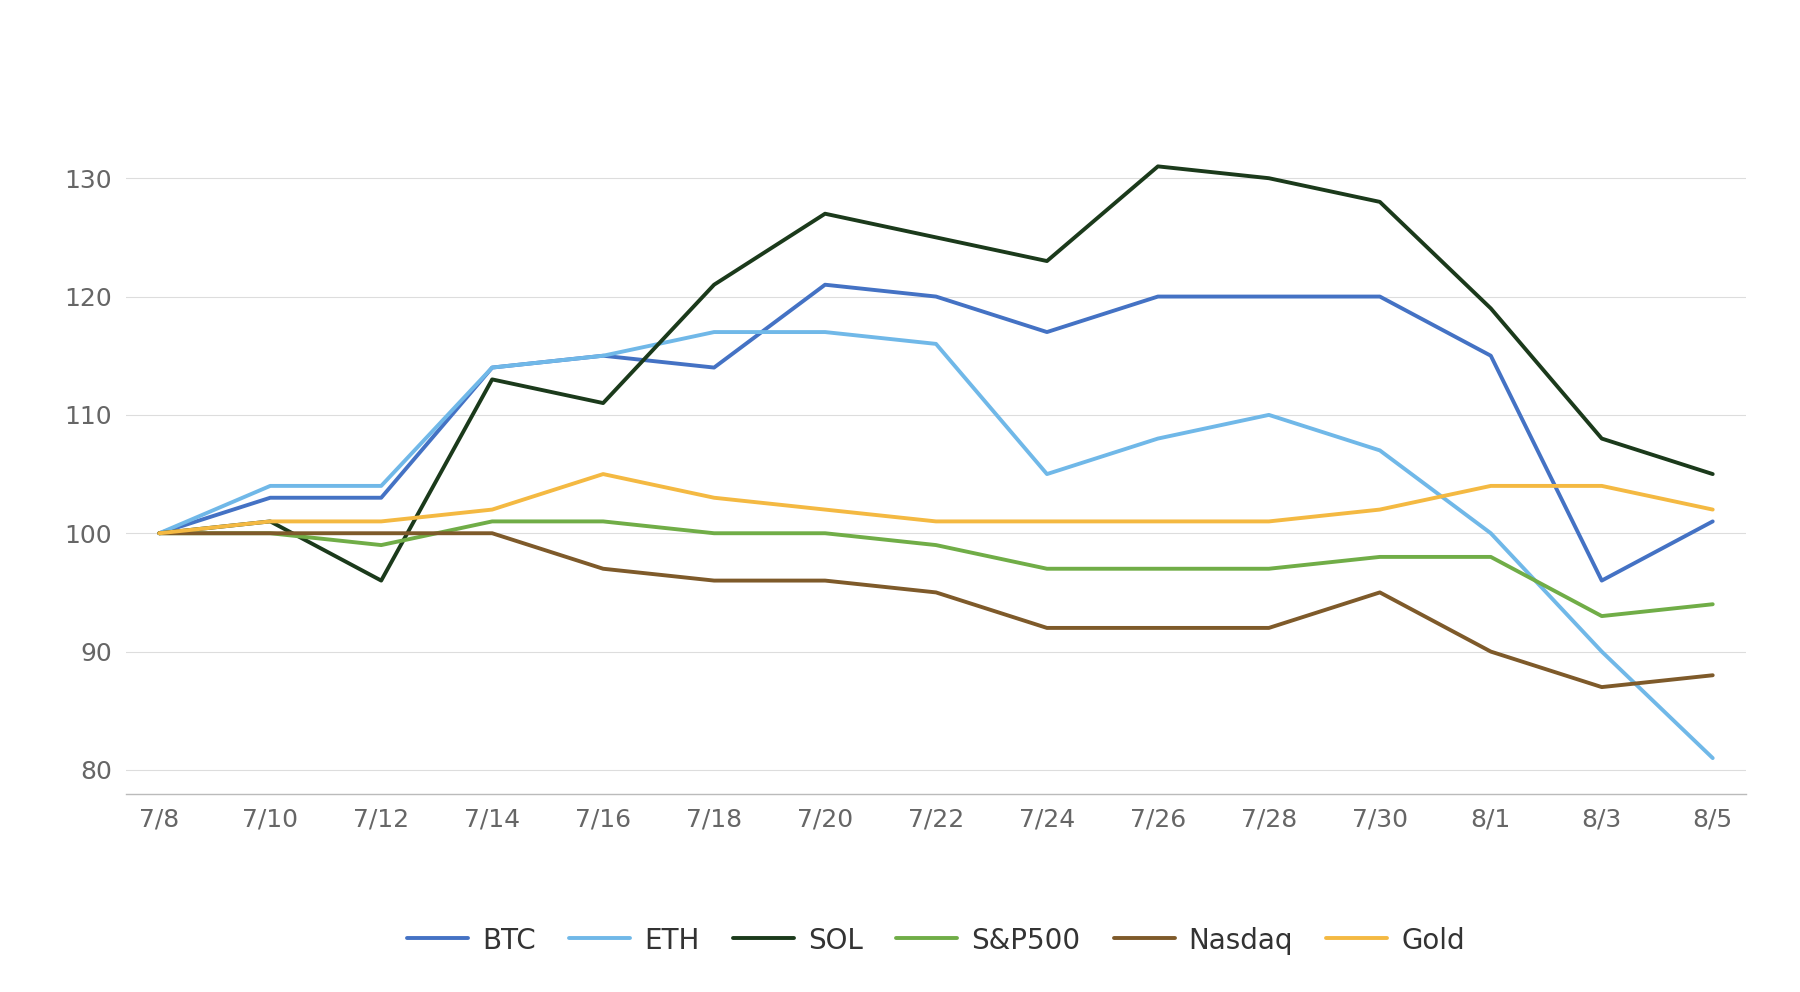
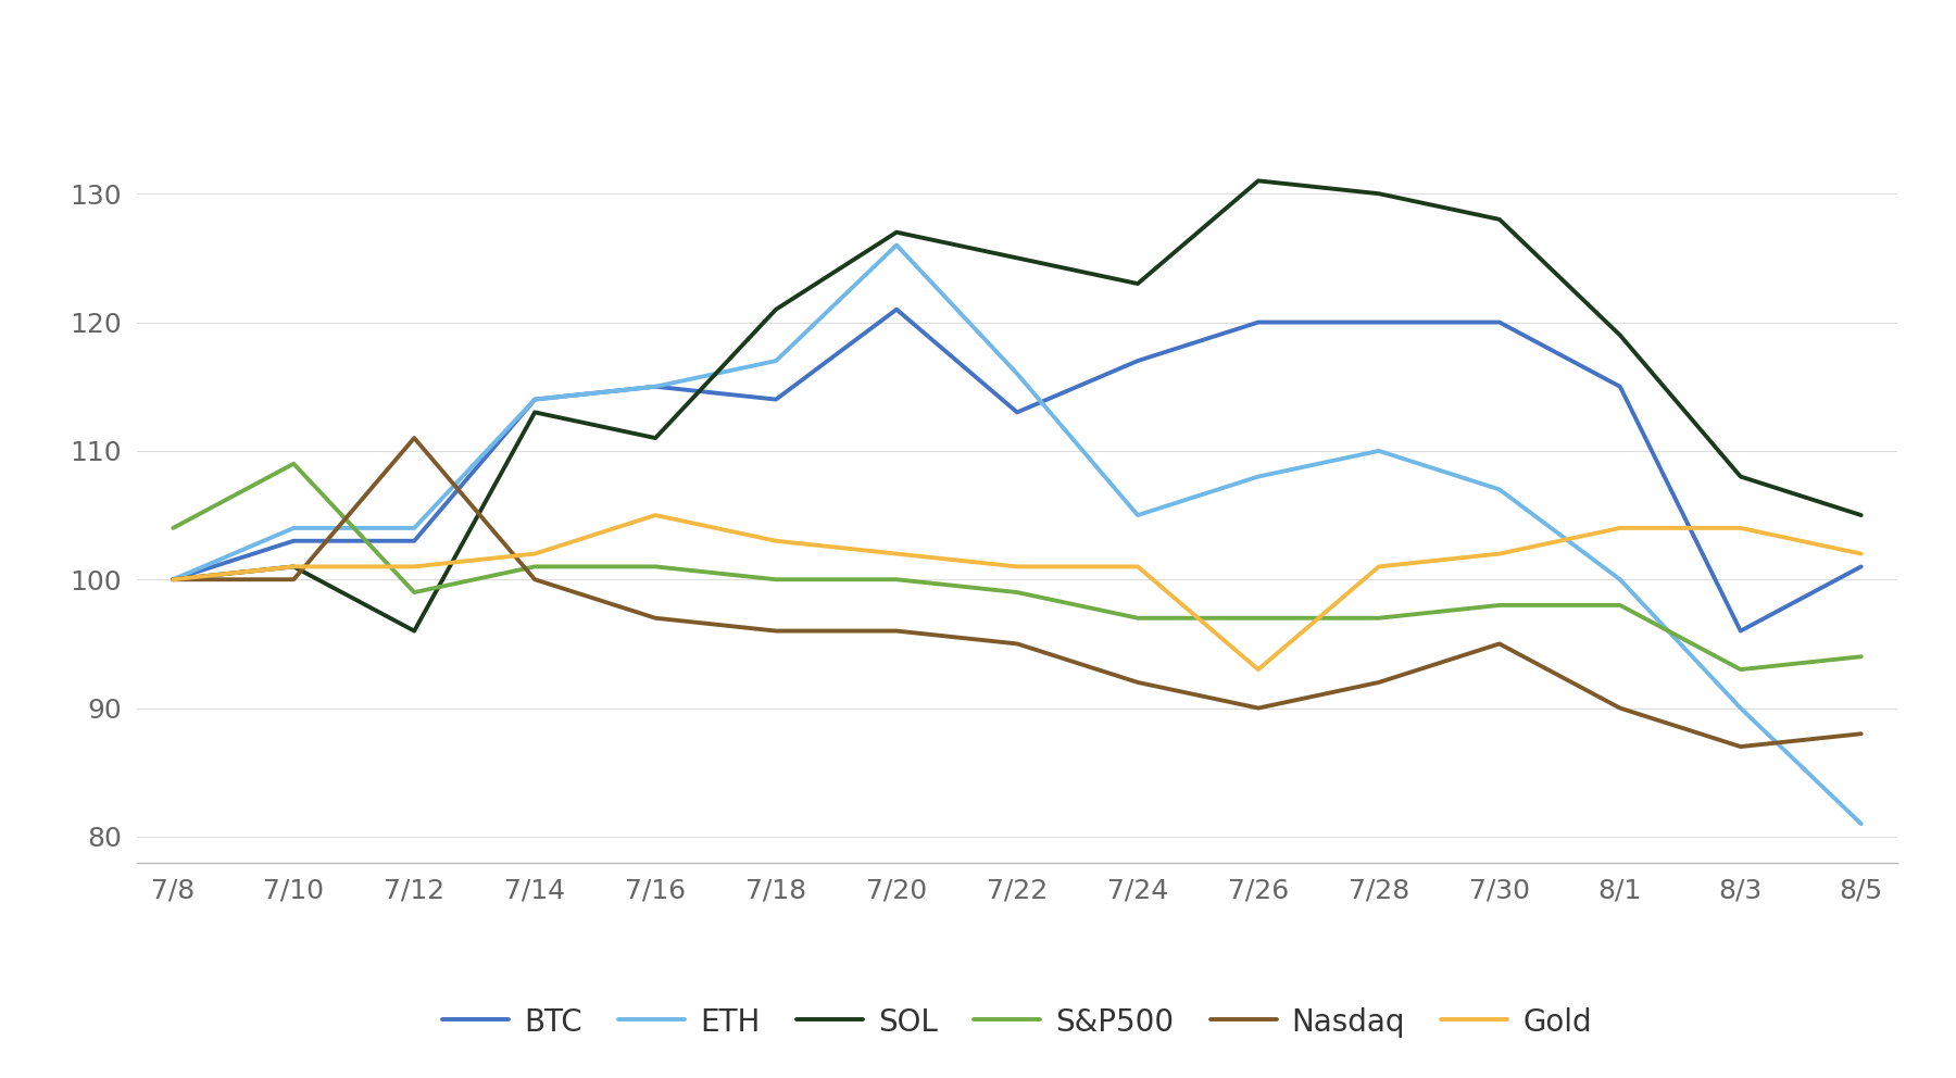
S&P500/7/8: 100 -> 104
S&P500/7/10: 100 -> 109
Nasdaq/7/12: 100 -> 111
ETH/7/20: 117 -> 126
BTC/7/22: 120 -> 113
Nasdaq/7/26: 92 -> 90
Gold/7/26: 101 -> 93
